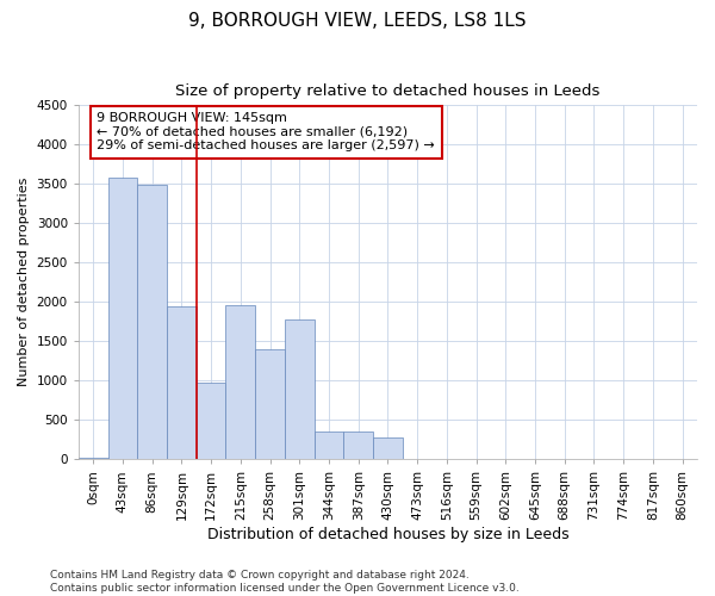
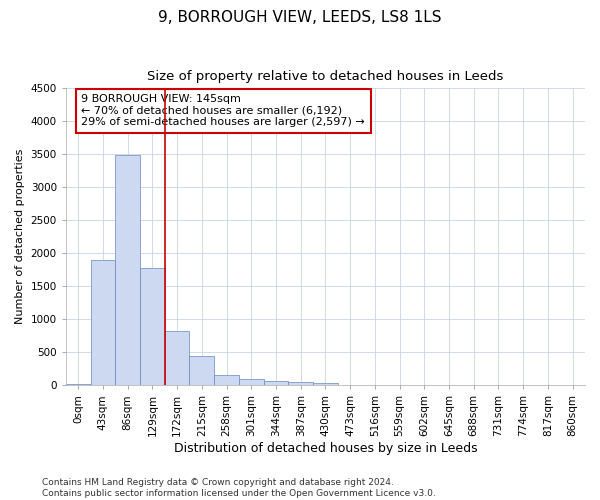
43sqm: 3580 -> 1900
129sqm: 1940 -> 1780
172sqm: 980 -> 830
215sqm: 1960 -> 440
258sqm: 1400 -> 160
301sqm: 1780 -> 100
344sqm: 360 -> 60
387sqm: 360 -> 50
430sqm: 280 -> 30
